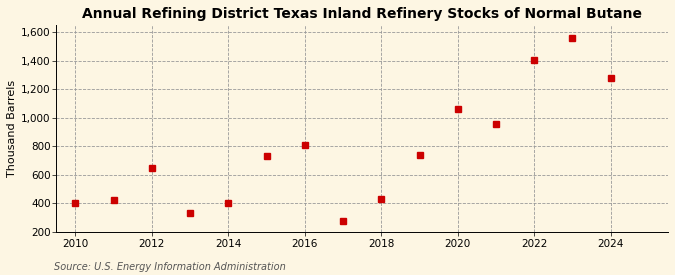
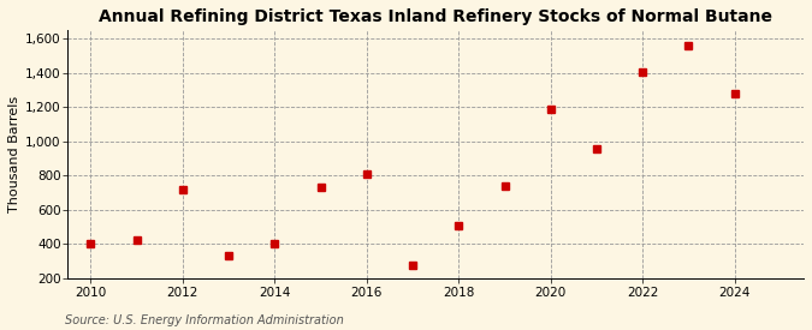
2012: 650 -> 720
2018: 430 -> 510
2020: 1,060 -> 1,180
